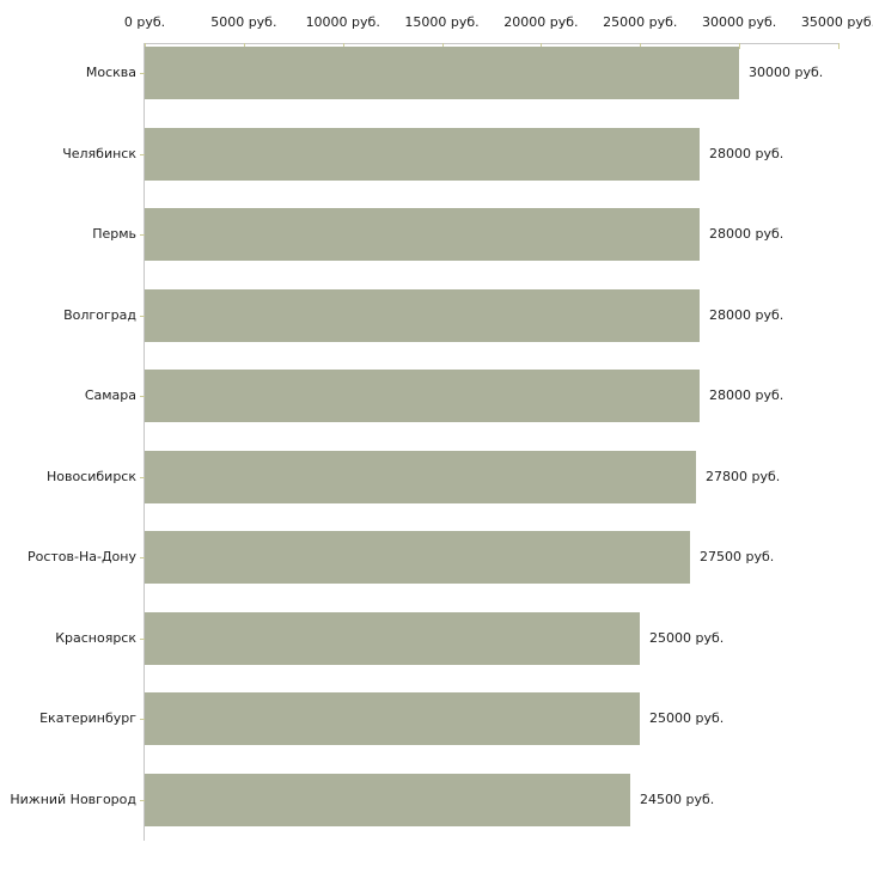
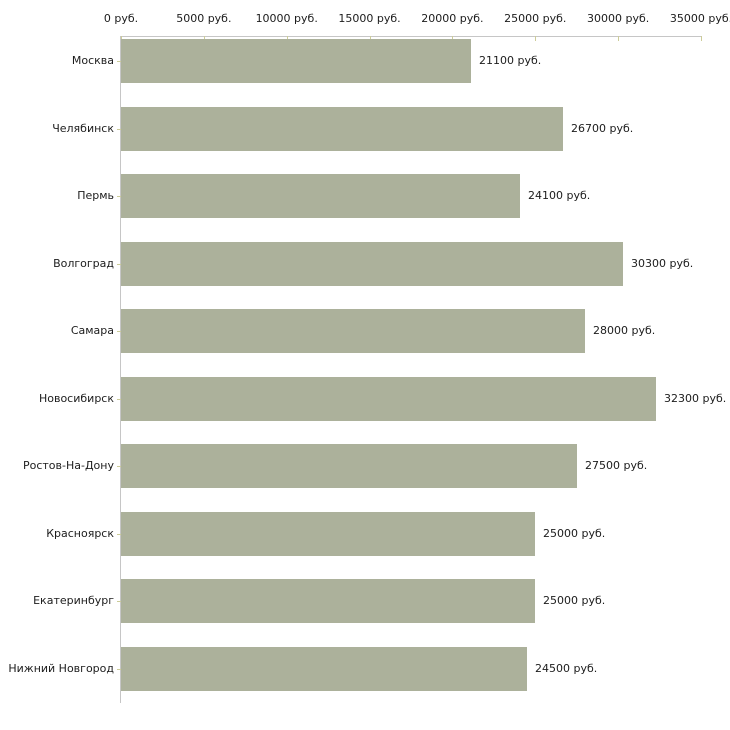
Москва: 30000 -> 21100
Челябинск: 28000 -> 26700
Пермь: 28000 -> 24100
Волгоград: 28000 -> 30300
Новосибирск: 27800 -> 32300
